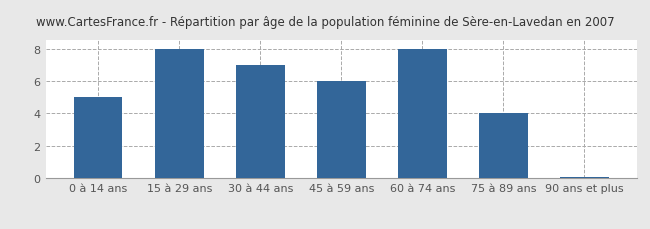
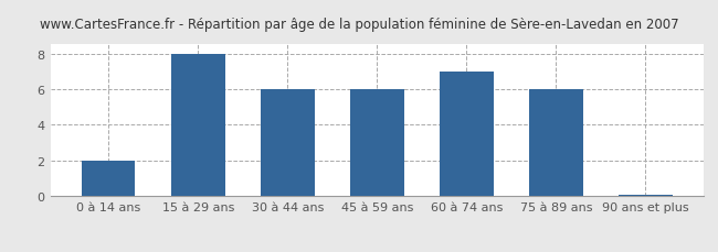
0 à 14 ans: 5.0 -> 2.0
30 à 44 ans: 7.0 -> 6.0
60 à 74 ans: 8.0 -> 7.0
75 à 89 ans: 4.0 -> 6.0
